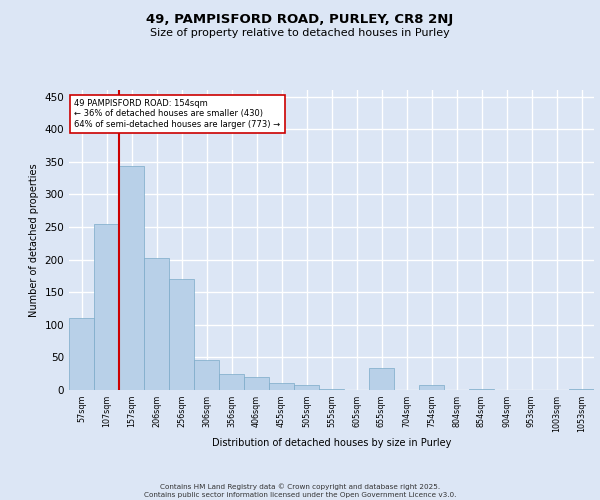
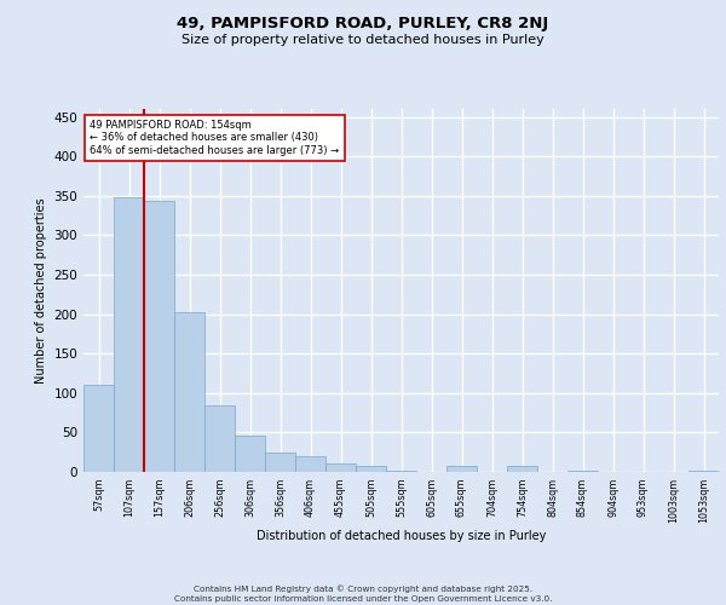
107sqm: 254 -> 348
256sqm: 170 -> 85
655sqm: 34 -> 7
